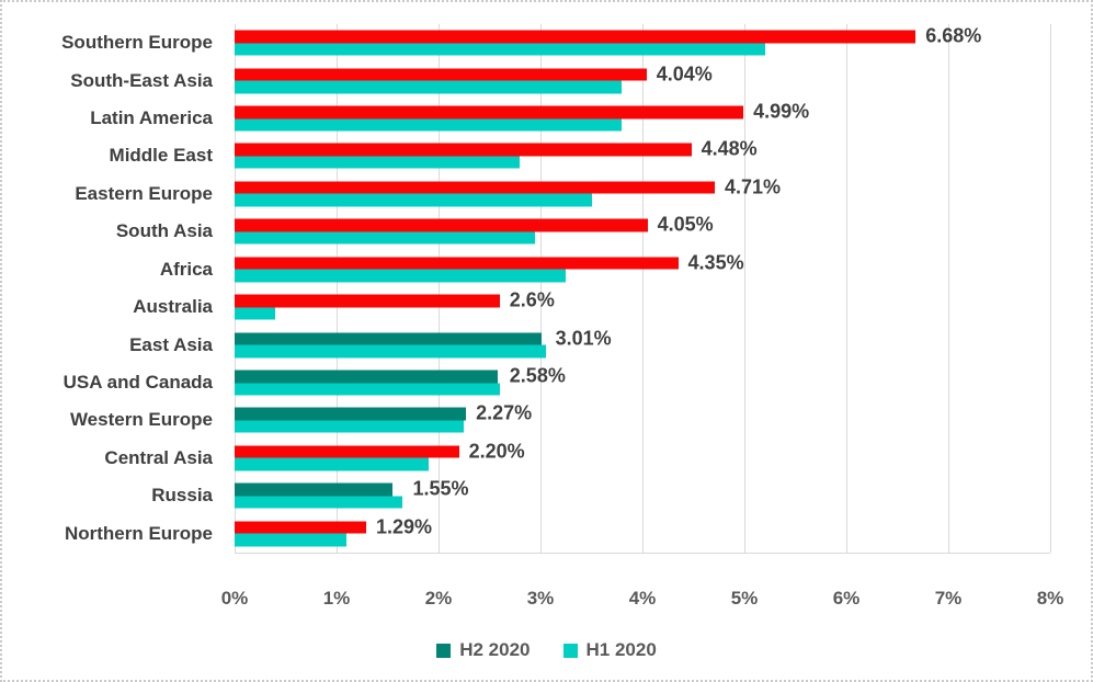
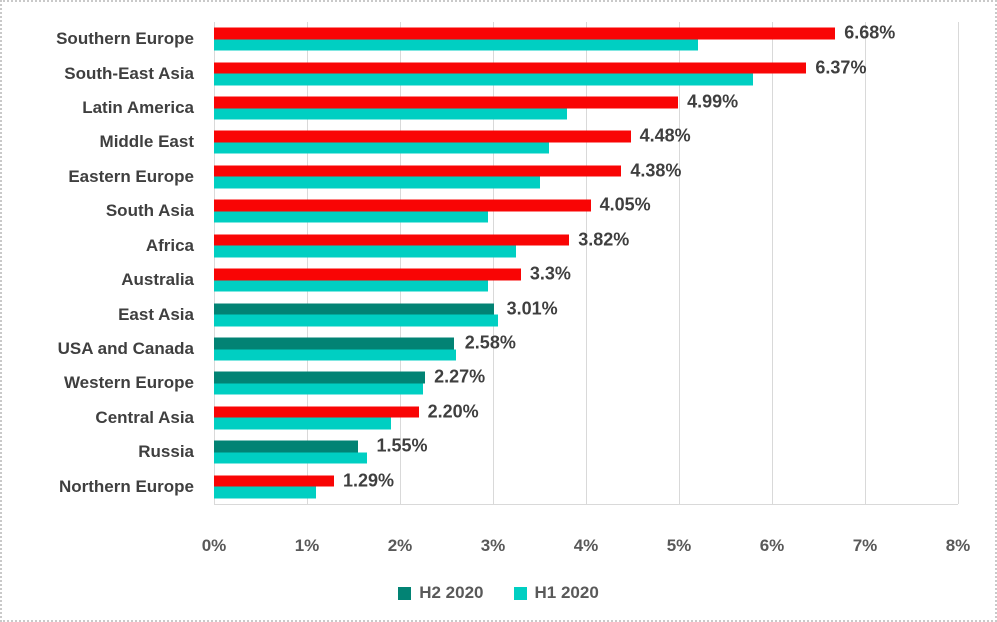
H2 2020/South-East Asia: 4.04% -> 6.37%
H1 2020/South-East Asia: 3.8% -> 5.8%
H1 2020/Middle East: 2.8% -> 3.6%
H2 2020/Eastern Europe: 4.71% -> 4.38%
H2 2020/Africa: 4.35% -> 3.82%
H2 2020/Australia: 2.6% -> 3.3%
H1 2020/Australia: 0.4% -> 3.0%
